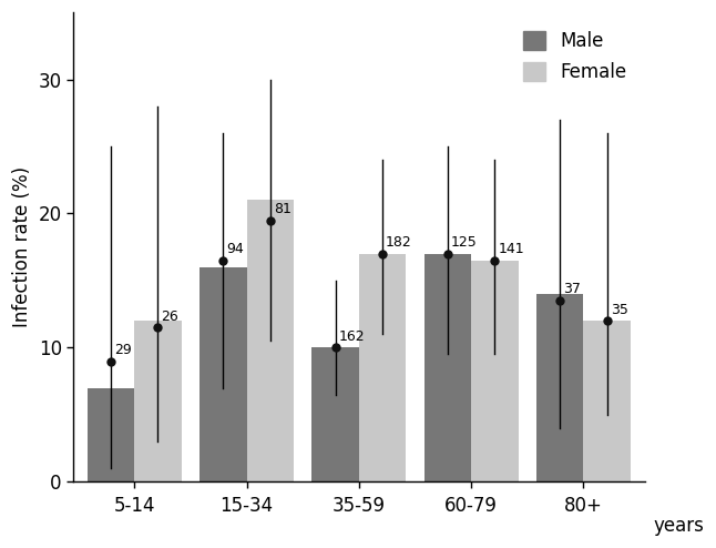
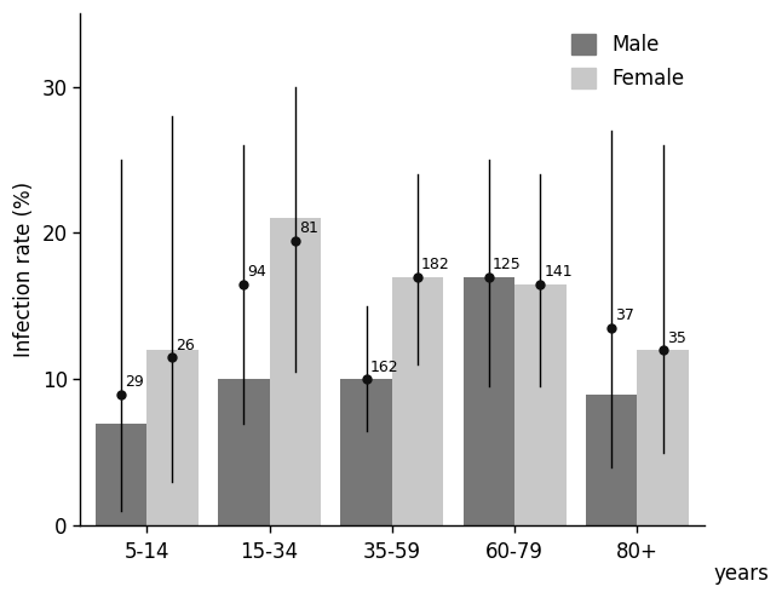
Male/15-34: 16 -> 10
Male/80+: 14 -> 9
